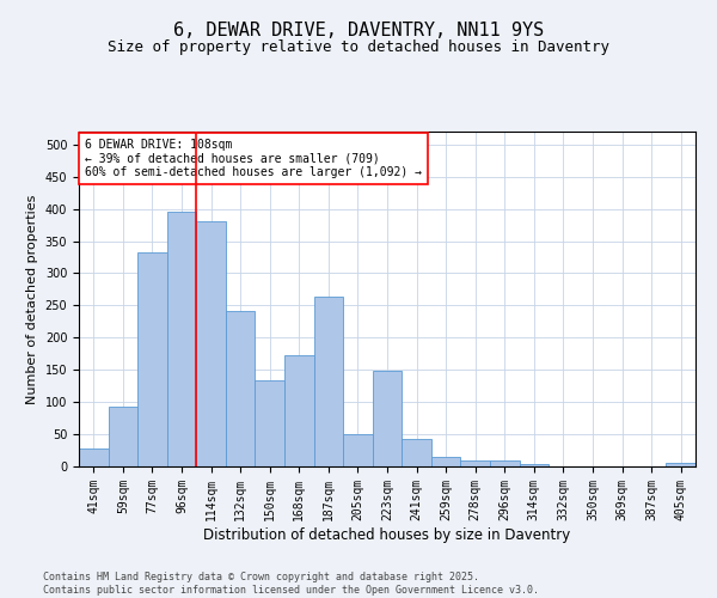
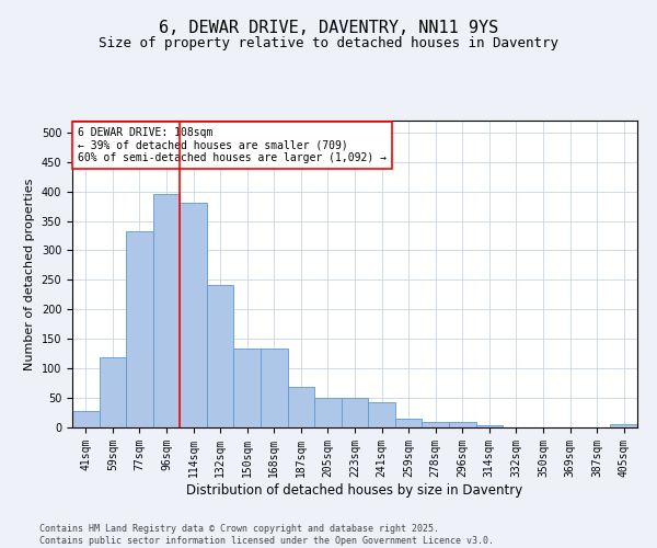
59sqm: 92 -> 118
168sqm: 172 -> 133
187sqm: 264 -> 68
223sqm: 148 -> 50
